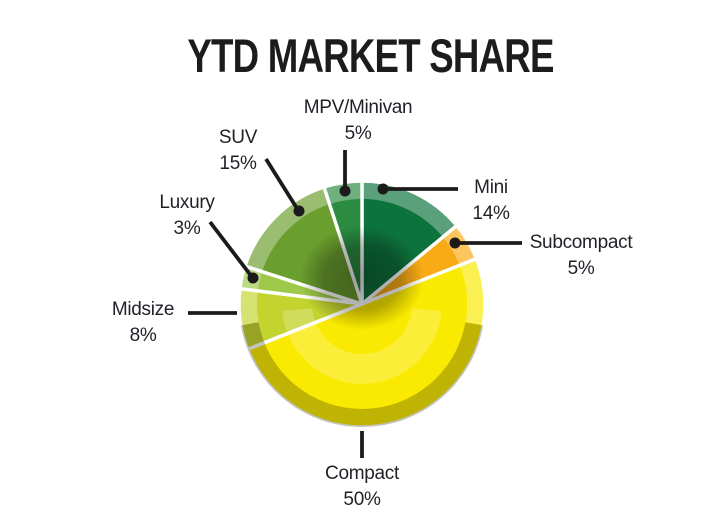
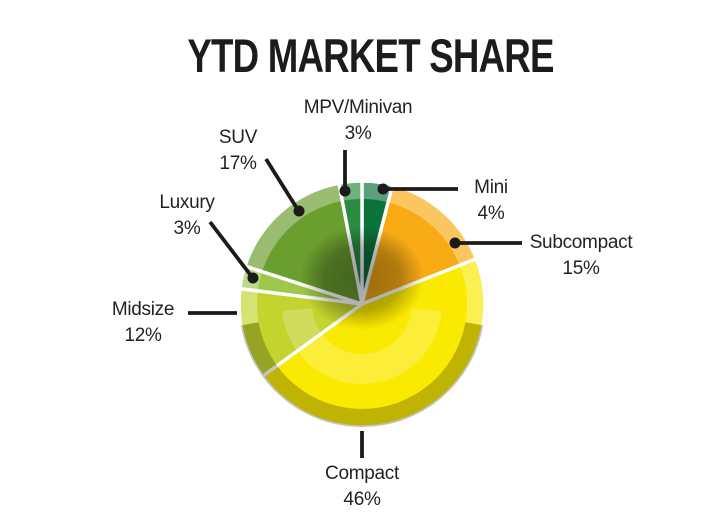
Mini: 14% -> 4%
Subcompact: 5% -> 15%
Compact: 50% -> 46%
Midsize: 8% -> 12%
SUV: 15% -> 17%
MPV/Minivan: 5% -> 3%
